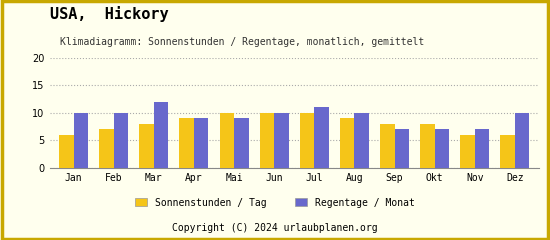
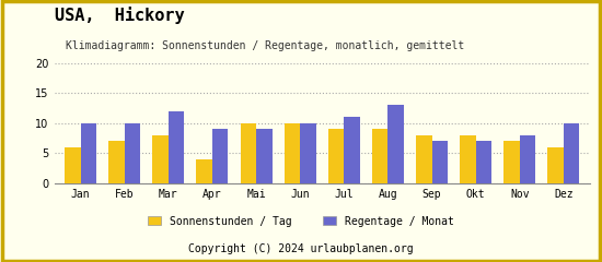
Sonnenstunden / Tag/Apr: 9 -> 4
Sonnenstunden / Tag/Jul: 10 -> 9
Regentage / Monat/Aug: 10 -> 13
Sonnenstunden / Tag/Nov: 6 -> 7
Regentage / Monat/Nov: 7 -> 8
